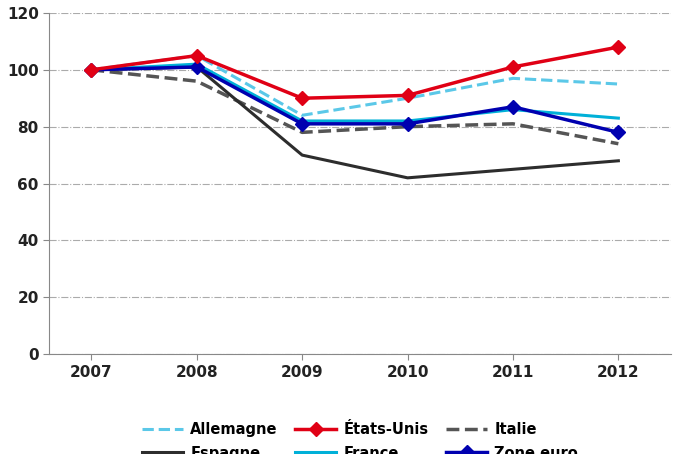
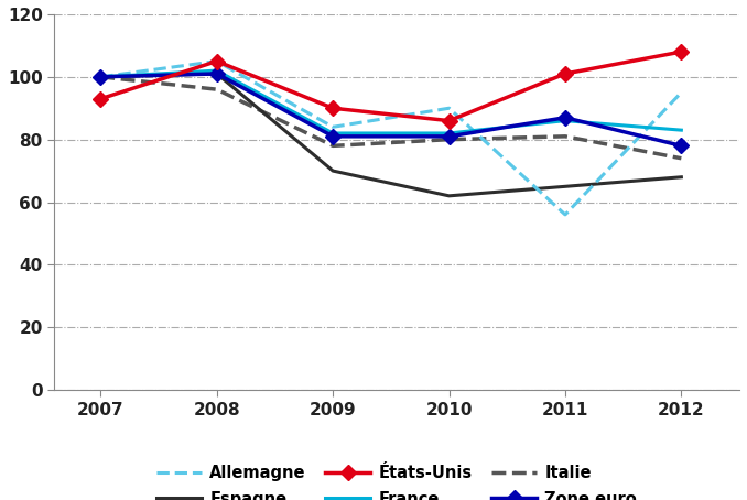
États-Unis/2007: 100 -> 93
États-Unis/2010: 91 -> 86
Allemagne/2011: 97 -> 56
